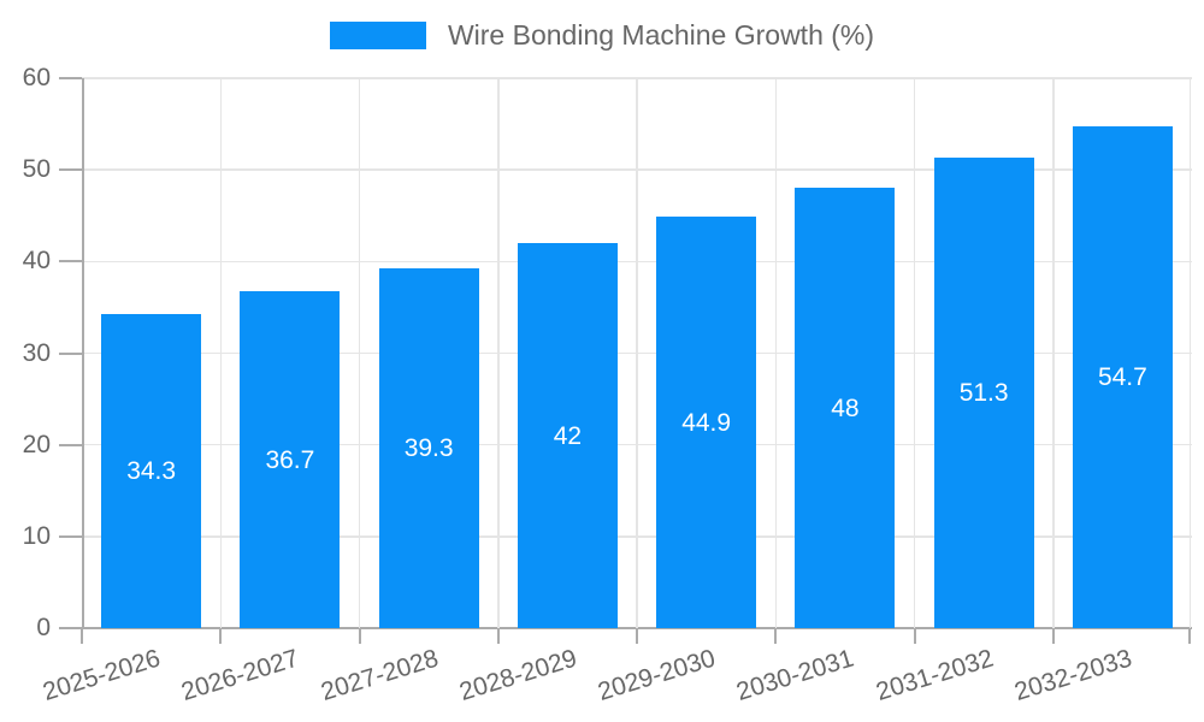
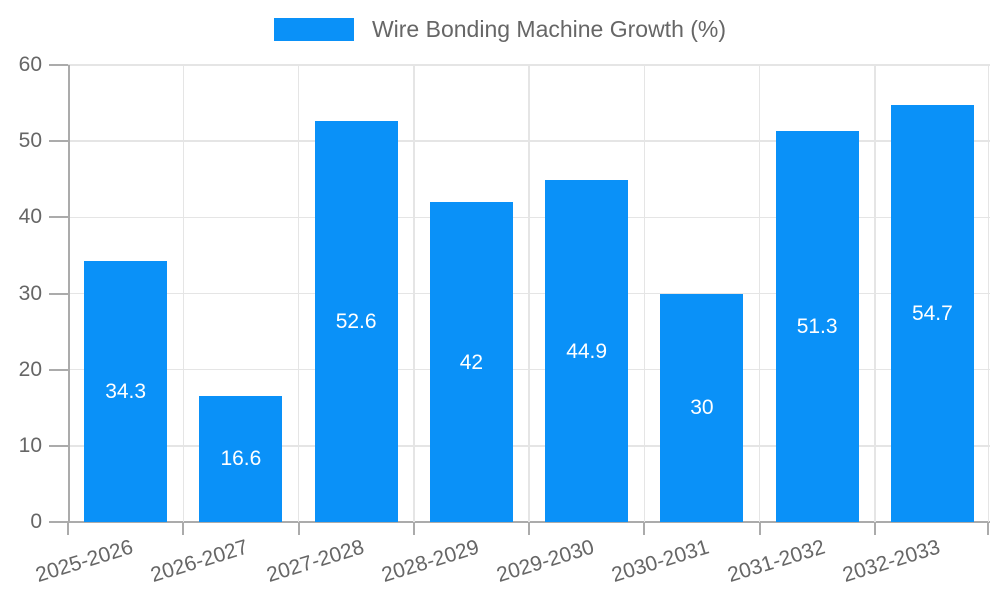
2026-2027: 36.7 -> 16.6
2027-2028: 39.3 -> 52.6
2030-2031: 48 -> 30
